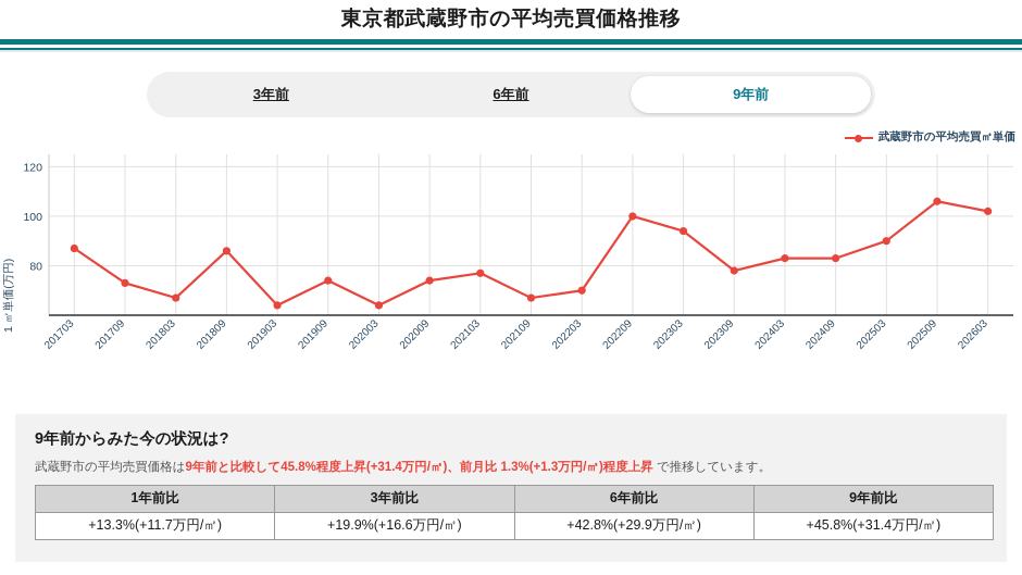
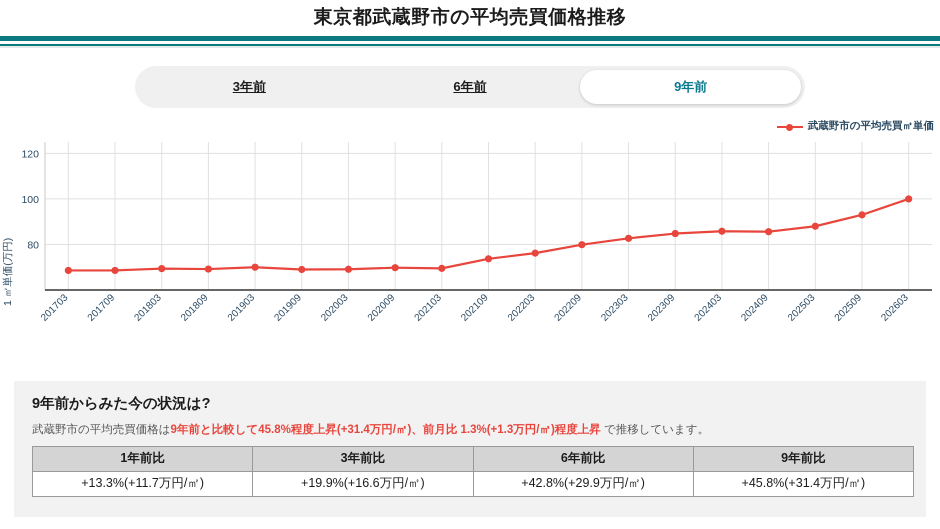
201703: 87 -> 69
201709: 73 -> 69
201803: 67 -> 69
201809: 86 -> 69
201903: 64 -> 70
201909: 74 -> 69
202003: 64 -> 69
202009: 74 -> 70
202103: 77 -> 70
202109: 67 -> 74
202203: 70 -> 76
202209: 100 -> 80
202303: 94 -> 83
202309: 78 -> 85
202403: 83 -> 86
202409: 83 -> 86
202503: 90 -> 88
202509: 106 -> 93
202603: 102 -> 100
